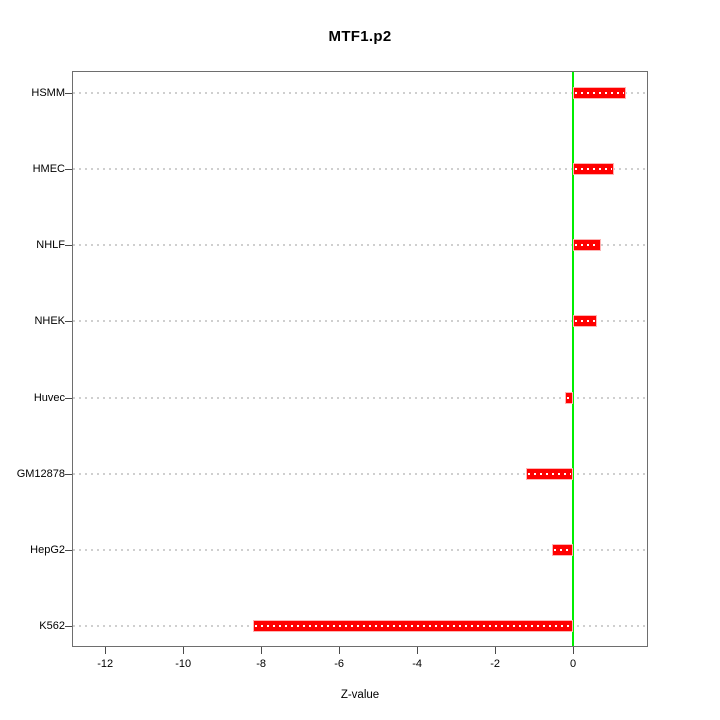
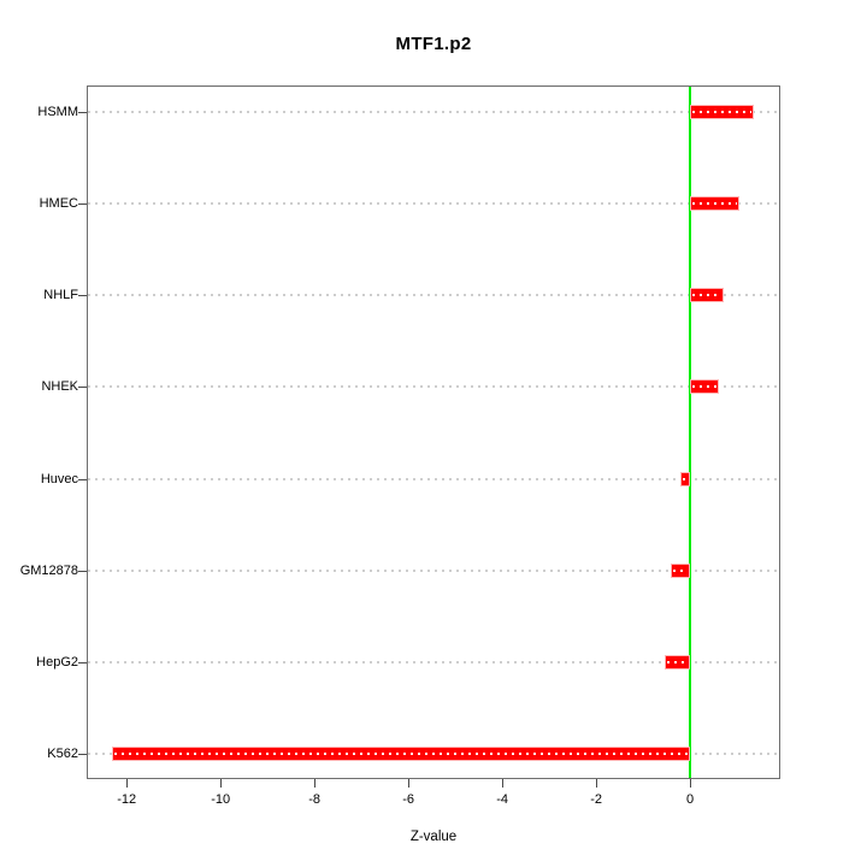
GM12878: -1.2 -> -0.4
K562: -8.2 -> -12.3
